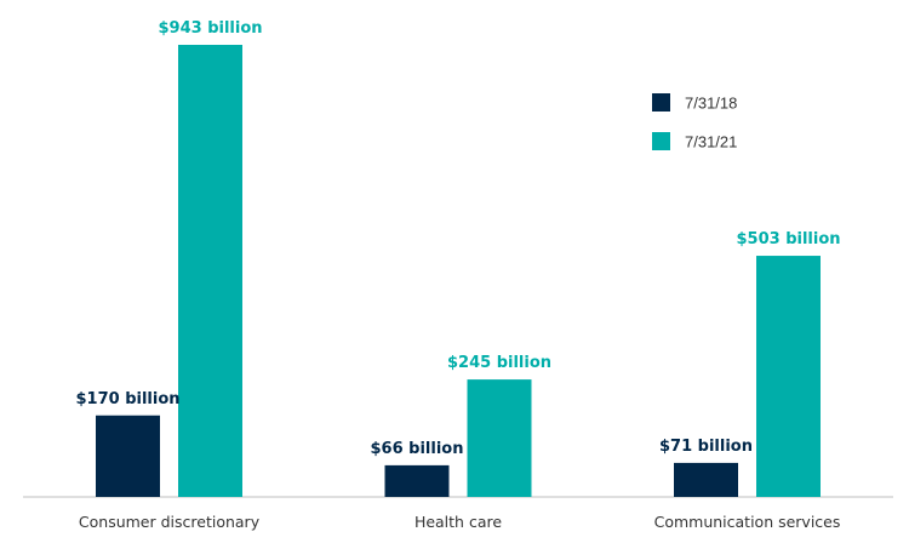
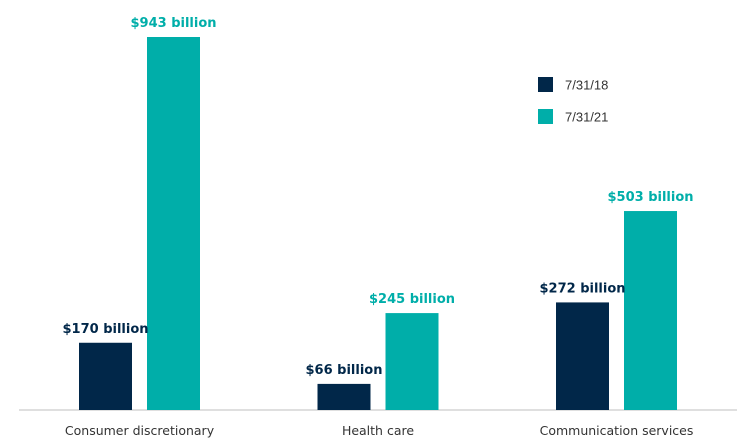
7/31/18/Communication services: $71 -> $272
